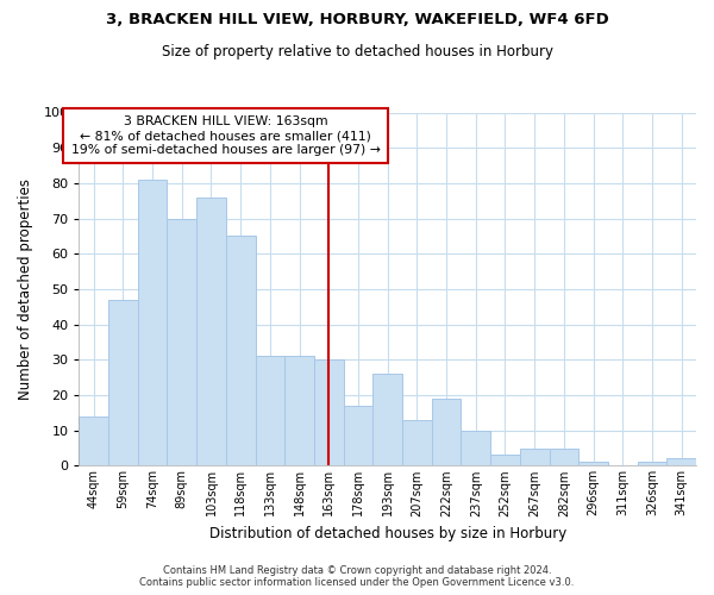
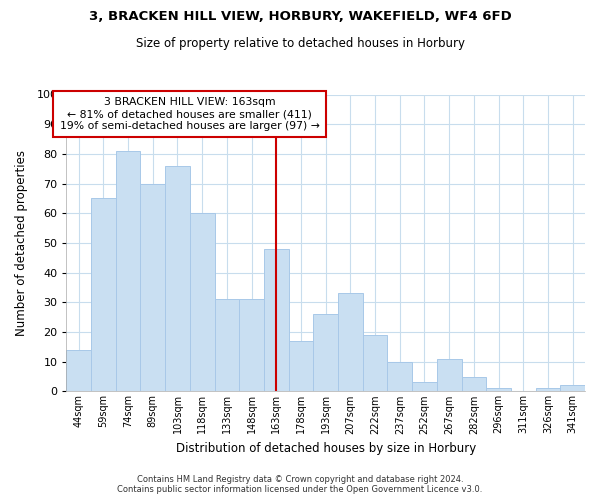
59sqm: 47 -> 65
118sqm: 65 -> 60
163sqm: 30 -> 48
207sqm: 13 -> 33
267sqm: 5 -> 11
